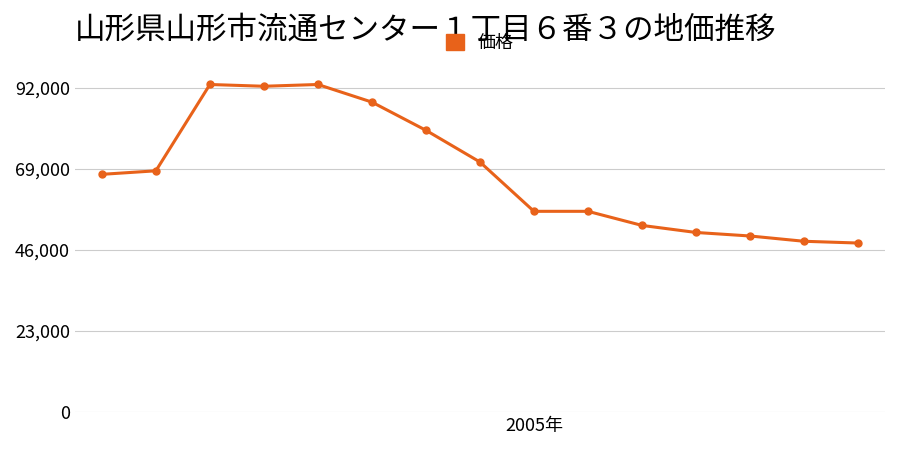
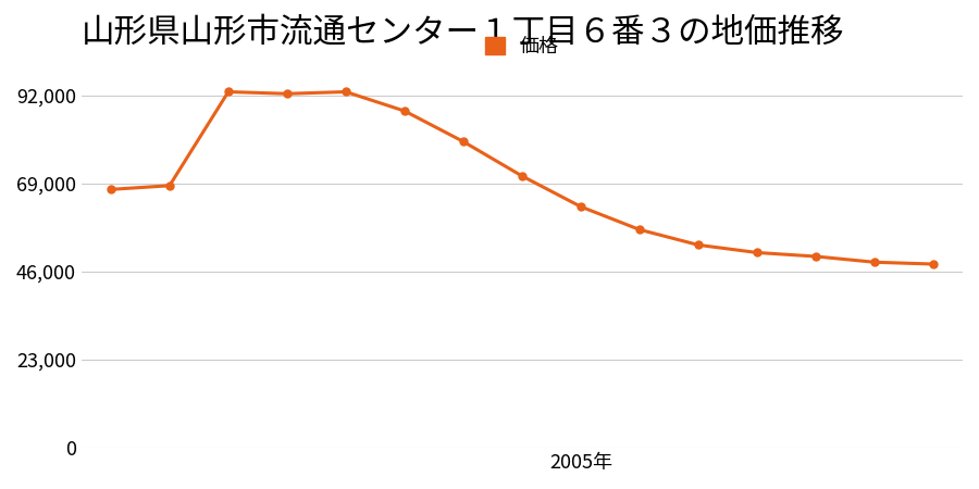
2005年: 57,000 -> 63,000
